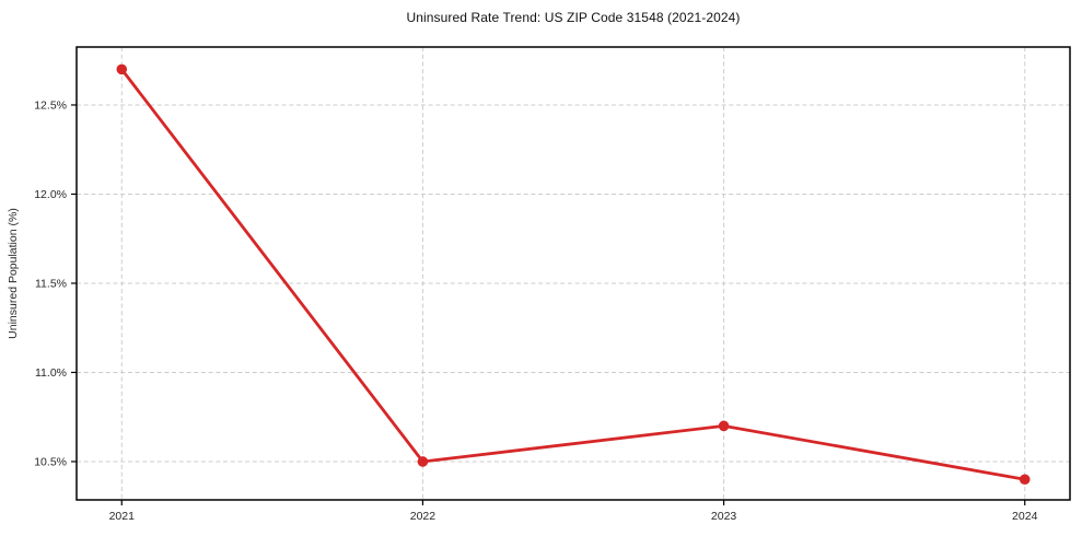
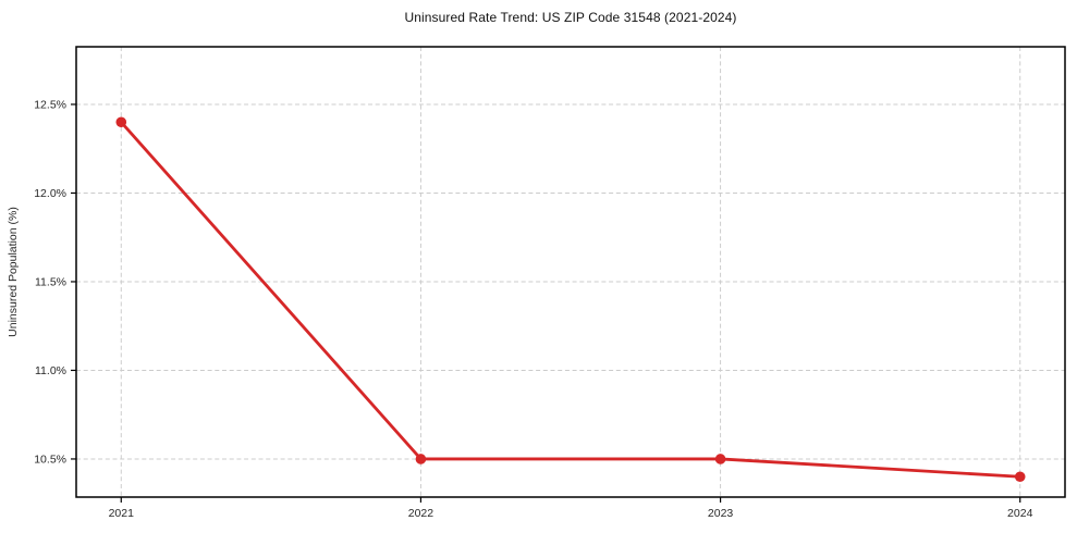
2021: 12.7% -> 12.4%
2023: 10.7% -> 10.5%
